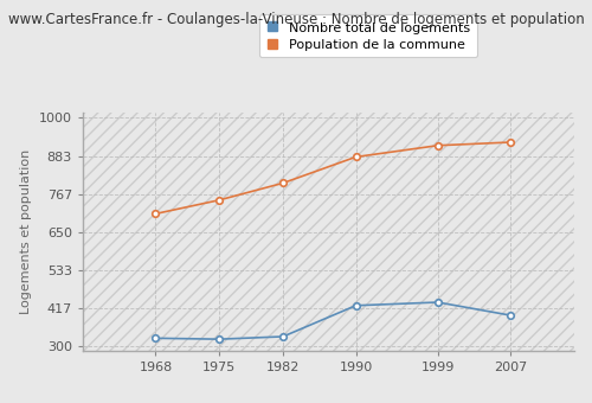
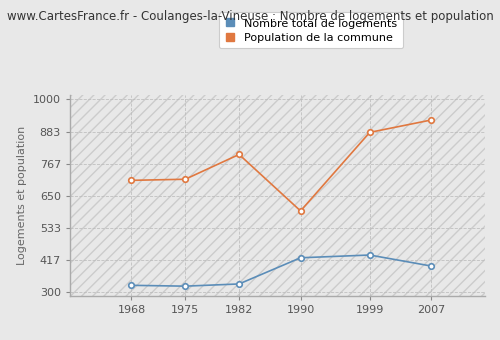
Population de la commune/1975: 748 -> 710
Population de la commune/1990: 880 -> 595
Population de la commune/1999: 915 -> 880
